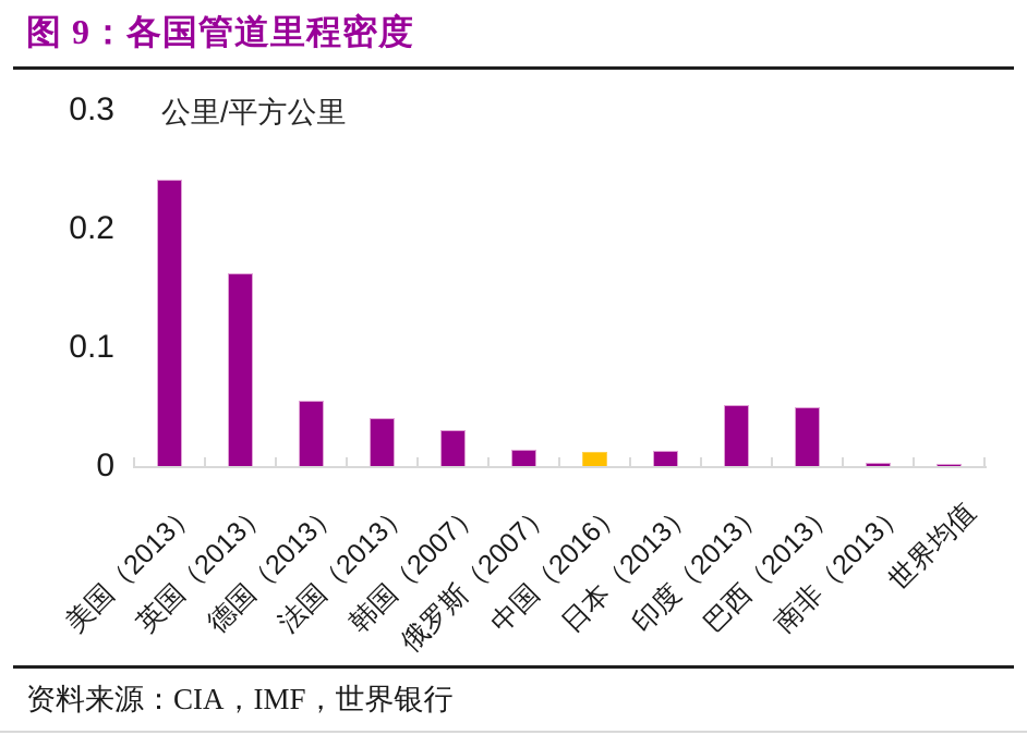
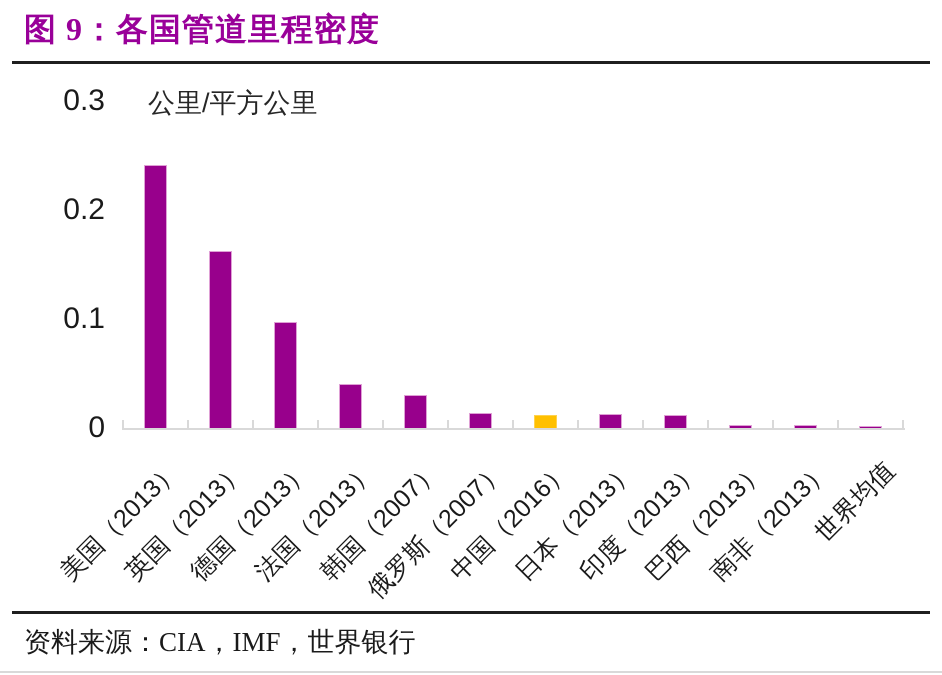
德国（2013）: 0.056 -> 0.098
印度（2013）: 0.052 -> 0.013
巴西（2013）: 0.050 -> 0.004
